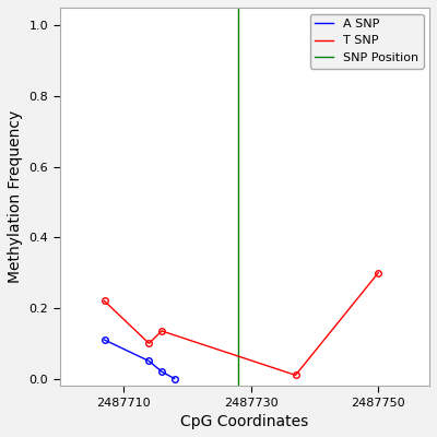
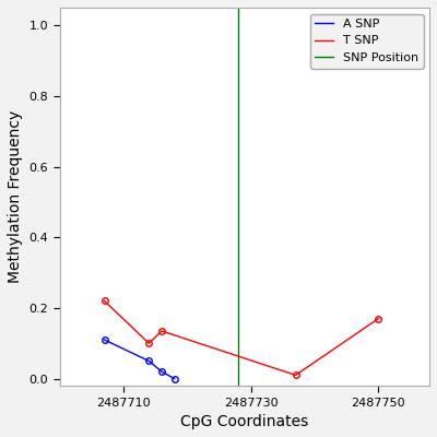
T SNP/2487750: 0.300 -> 0.170
